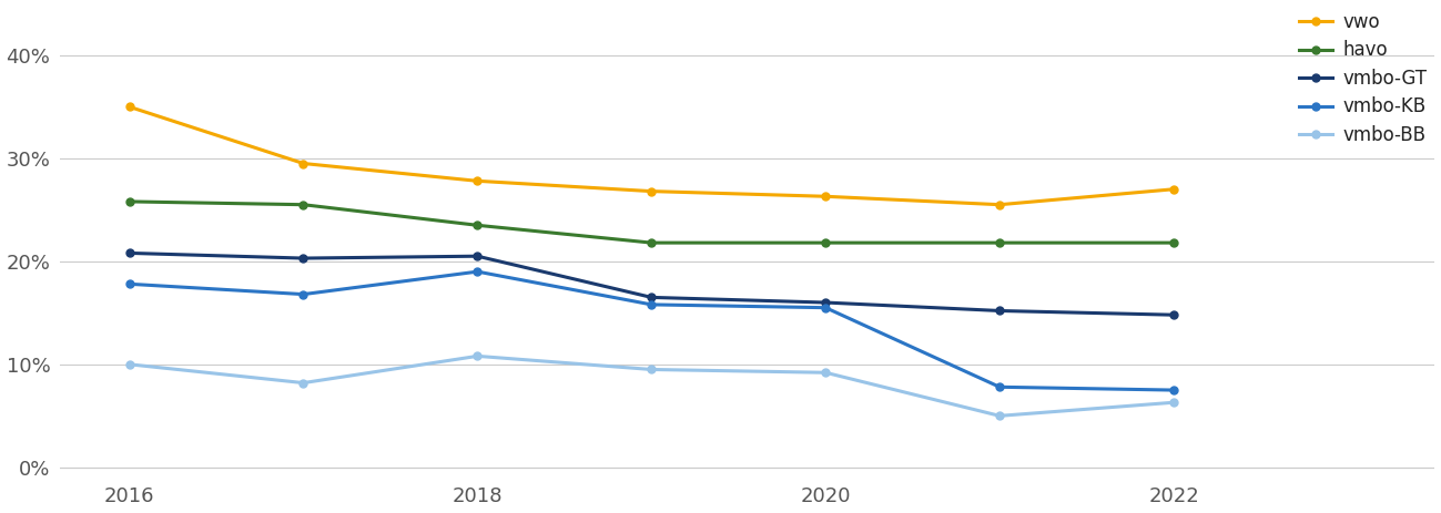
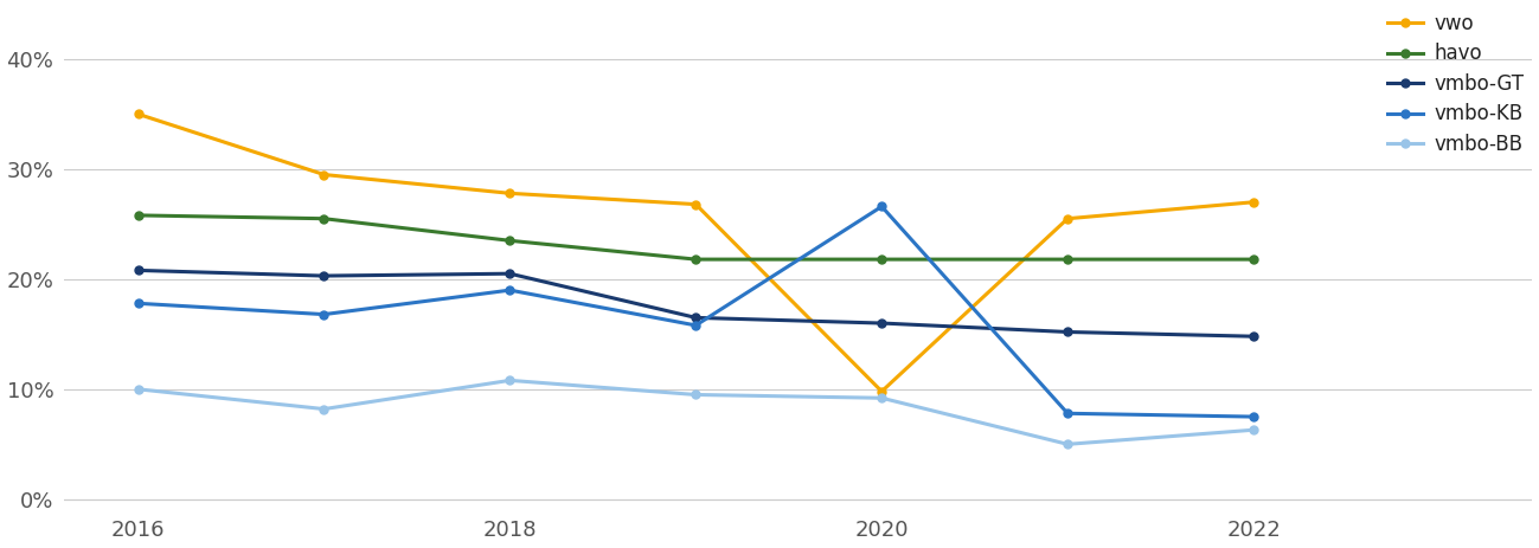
vwo/2020: 26.3% -> 9.8%
vmbo-KB/2020: 15.5% -> 26.6%
